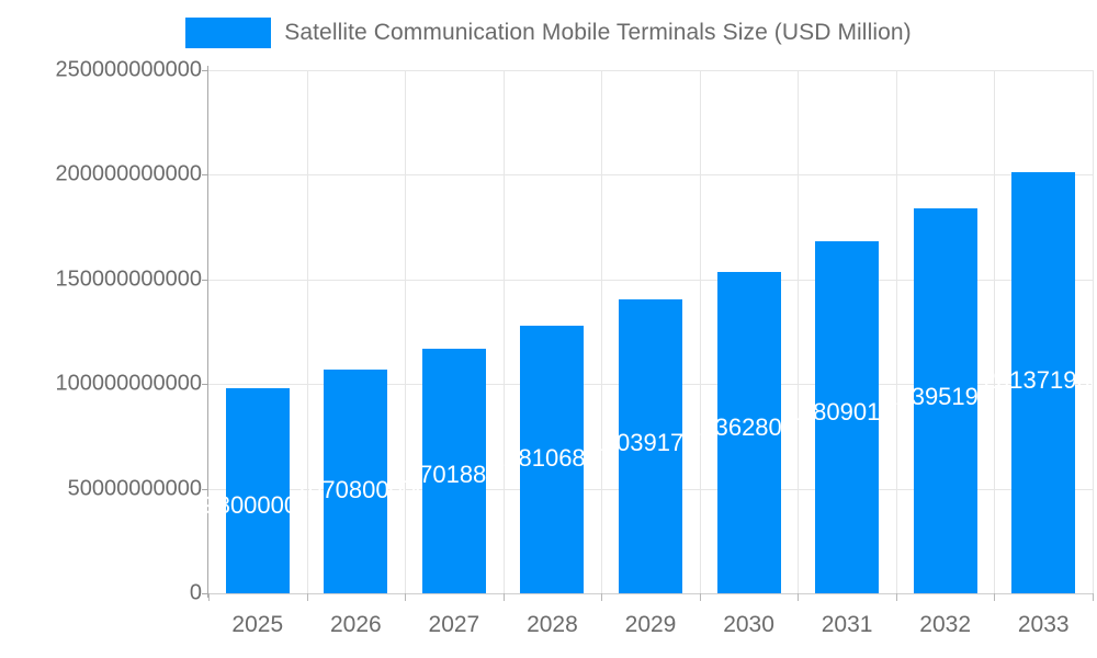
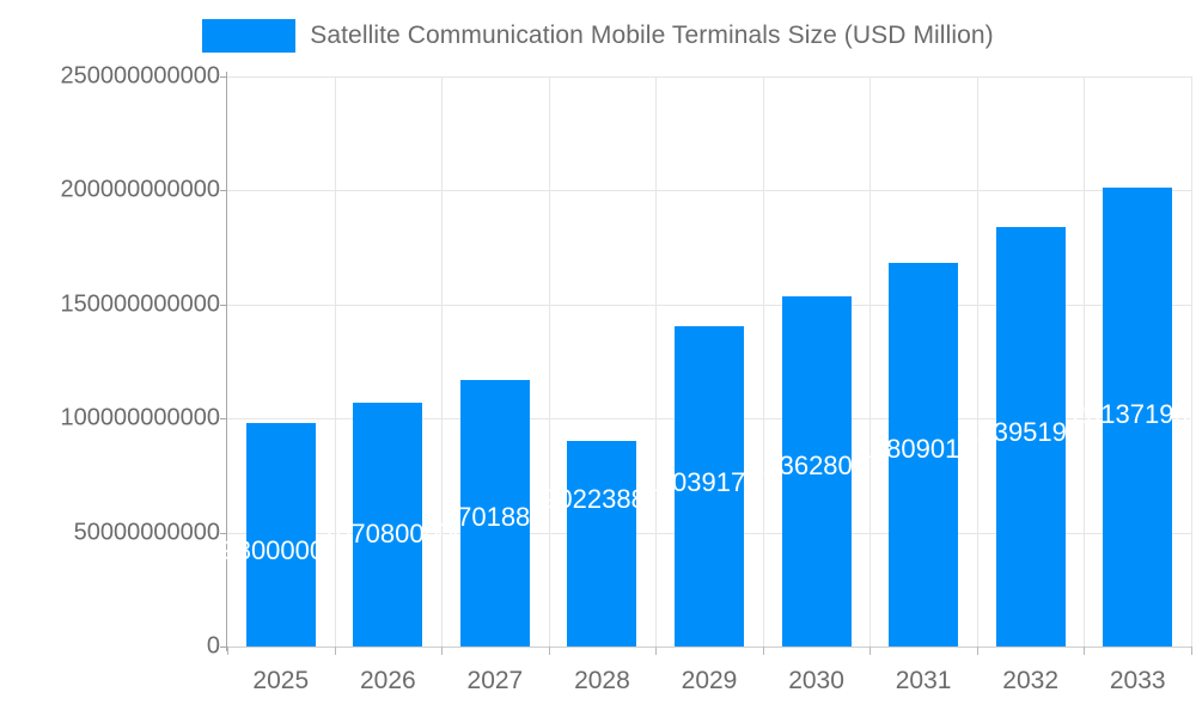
2028: 128106800000 -> 90223880377
